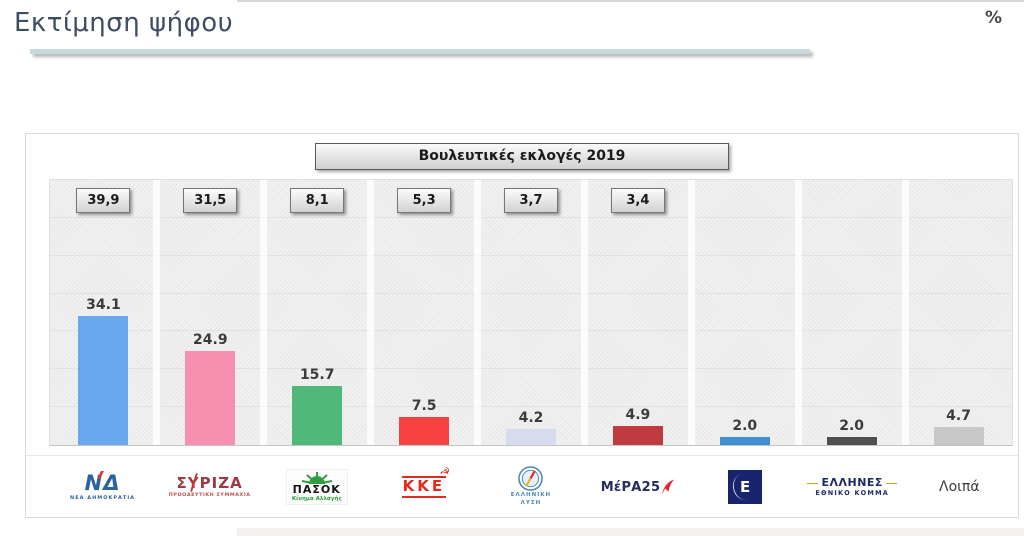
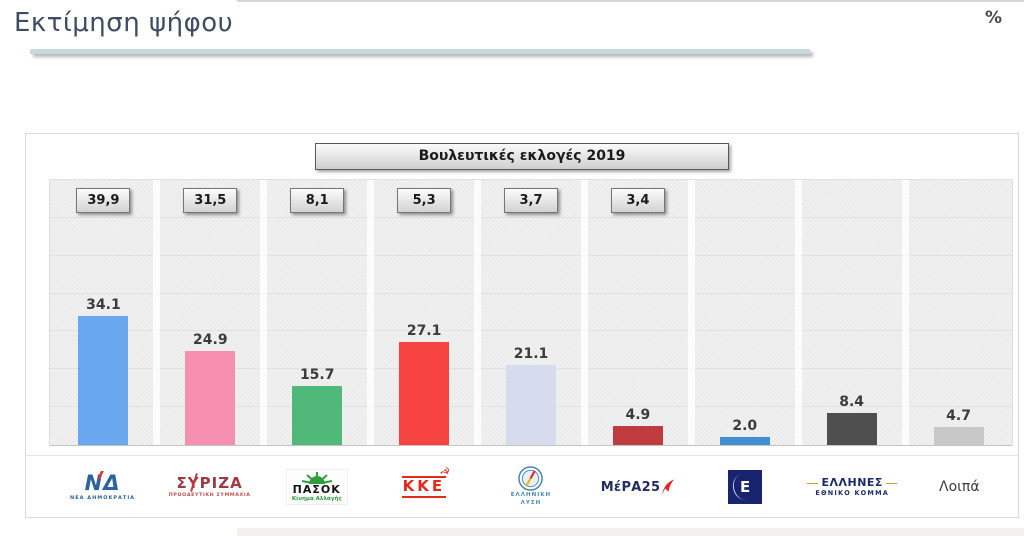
ΚΚΕ: 7.5 -> 27.1
ΕΛΛΗΝΙΚΗ ΛΥΣΗ: 4.2 -> 21.1
ΕΛΛΗΝΕΣ ΕΘΝΙΚΟ ΚΟΜΜΑ: 2.0 -> 8.4
